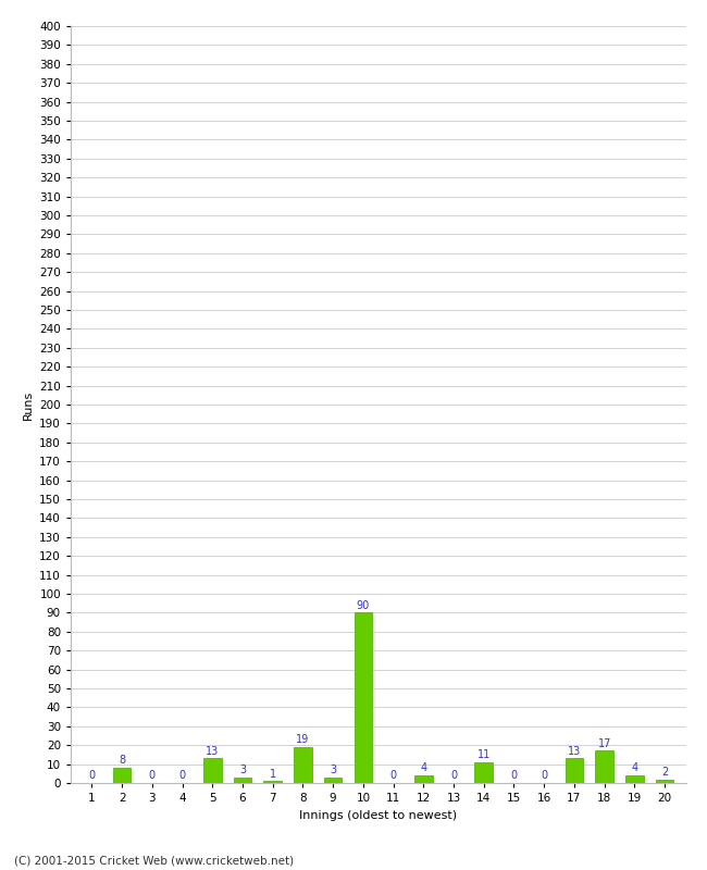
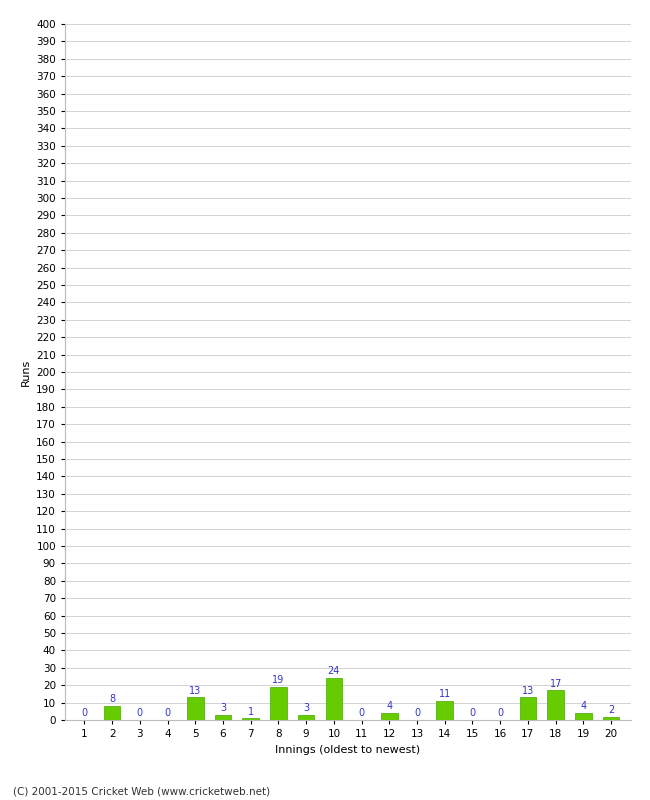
10: 90 -> 24
